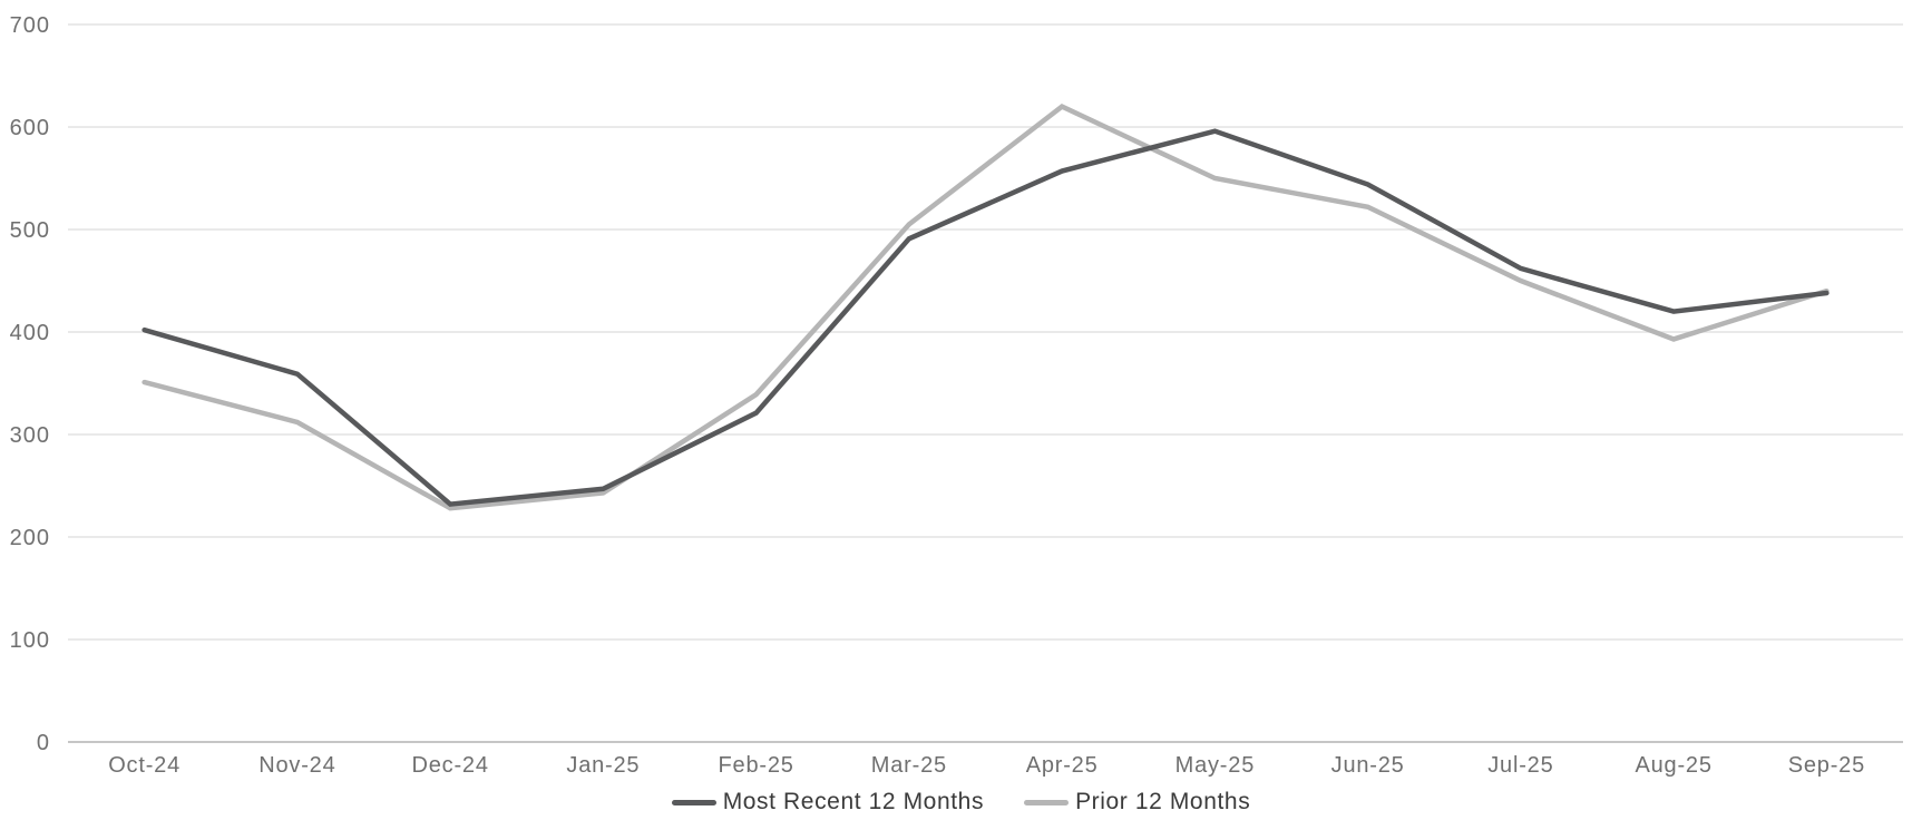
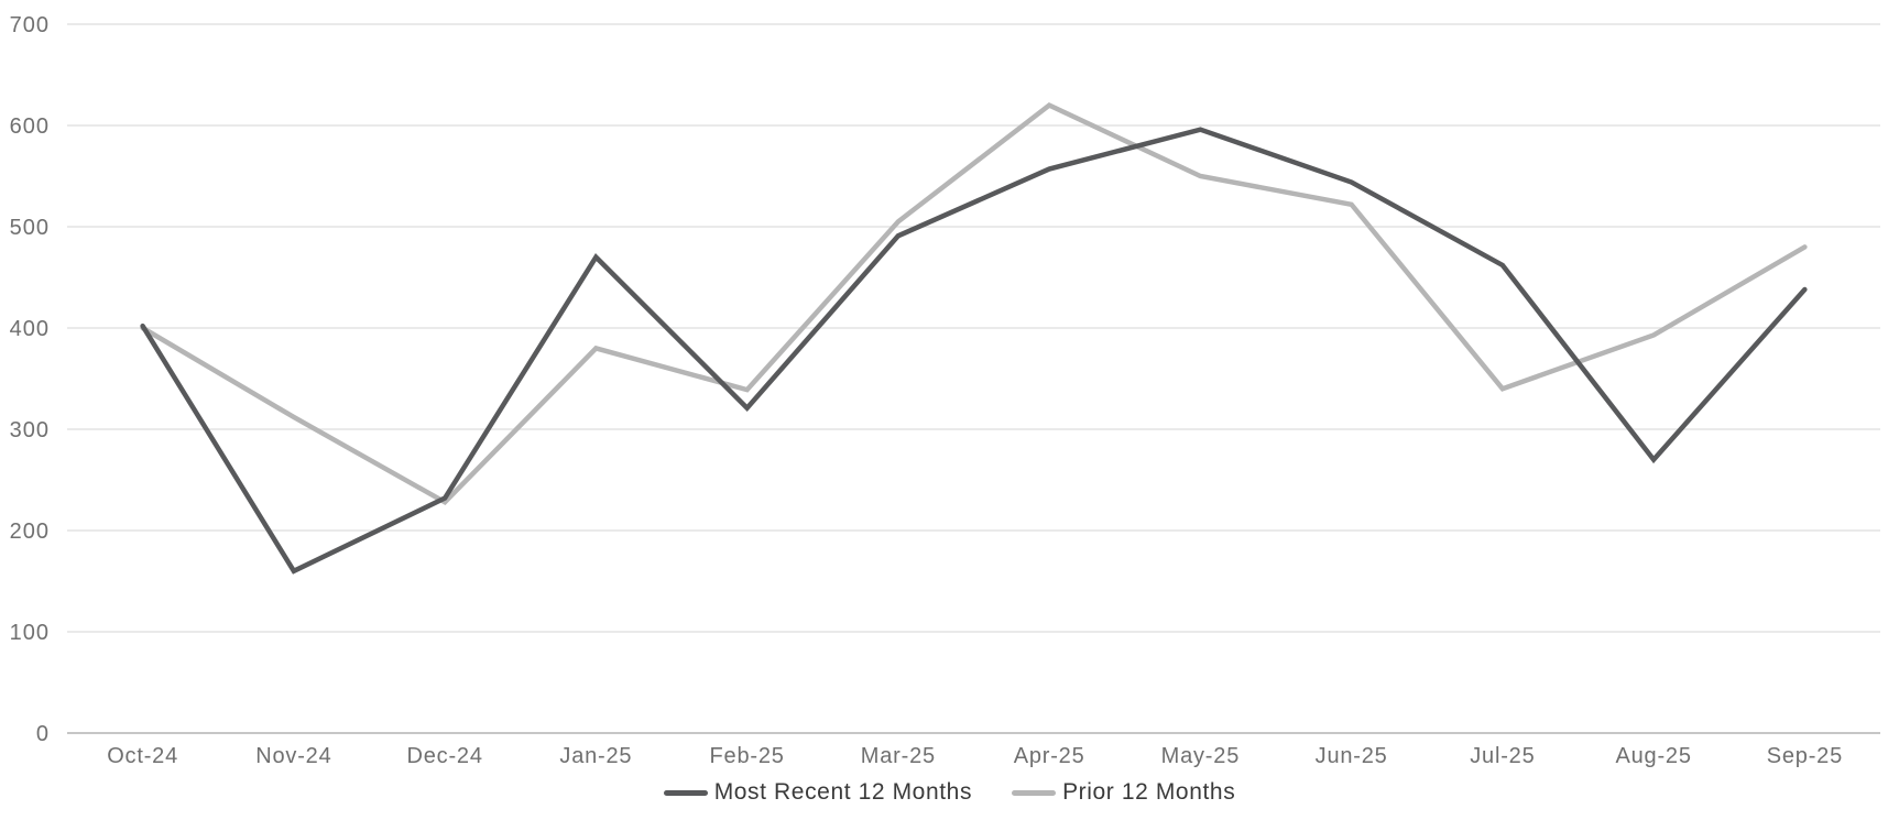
Prior 12 Months/Oct-24: 350 -> 400
Most Recent 12 Months/Nov-24: 360 -> 160
Most Recent 12 Months/Jan-25: 250 -> 470
Prior 12 Months/Jan-25: 240 -> 380
Prior 12 Months/Jul-25: 450 -> 340
Most Recent 12 Months/Aug-25: 420 -> 270
Prior 12 Months/Sep-25: 440 -> 480
